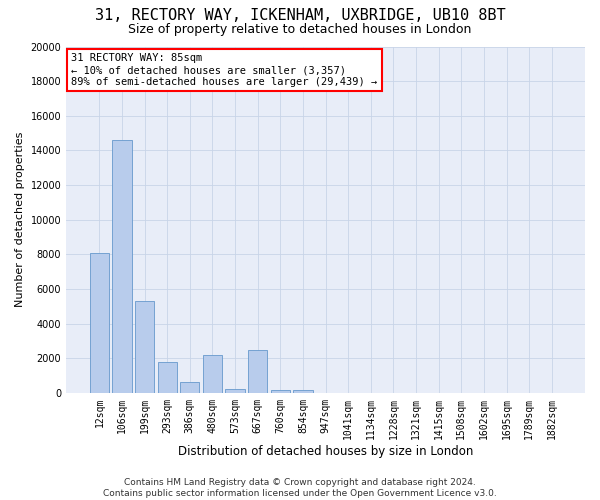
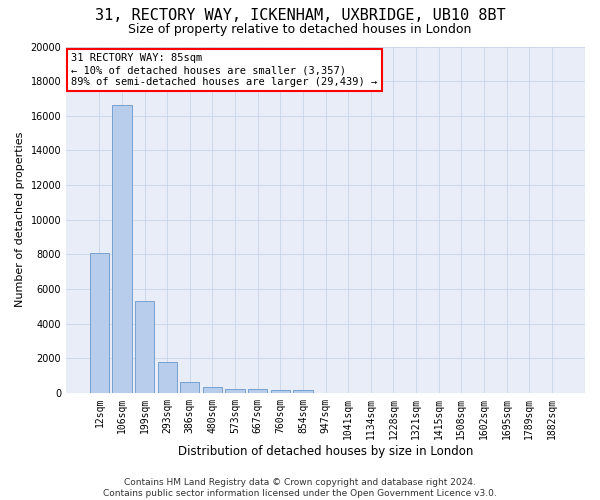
106sqm: 14600 -> 16600
480sqm: 2200 -> 400
667sqm: 2500 -> 200
